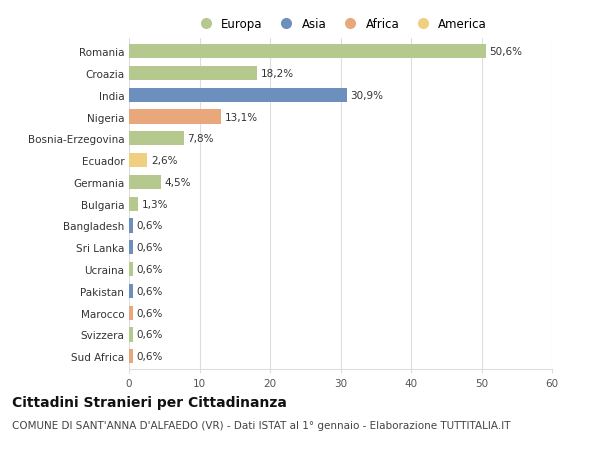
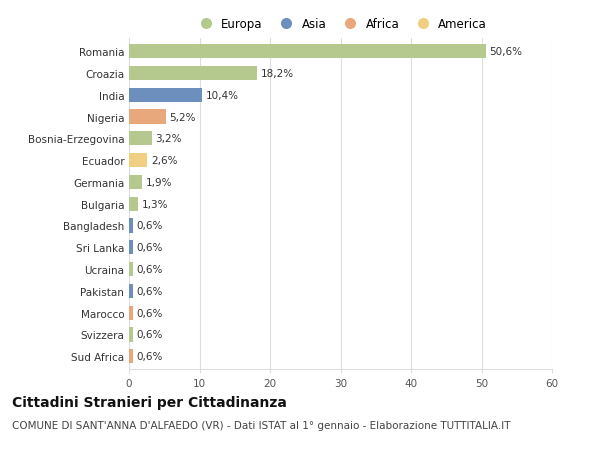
India: 30,9% -> 10,4%
Nigeria: 13,1% -> 5,2%
Bosnia-Erzegovina: 7,8% -> 3,2%
Germania: 4,5% -> 1,9%
